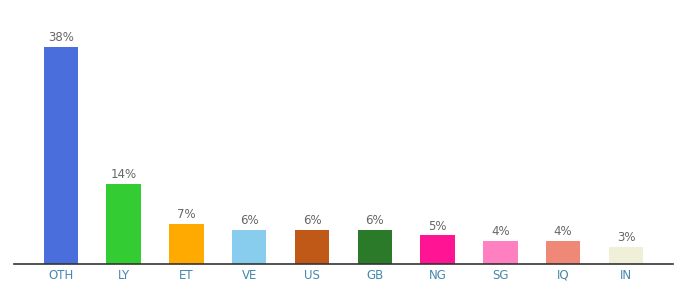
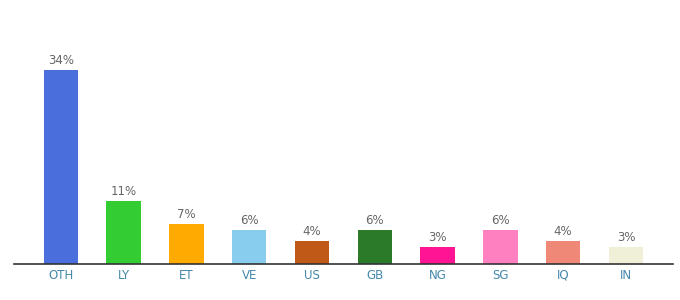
OTH: 38% -> 34%
LY: 14% -> 11%
US: 6% -> 4%
NG: 5% -> 3%
SG: 4% -> 6%
